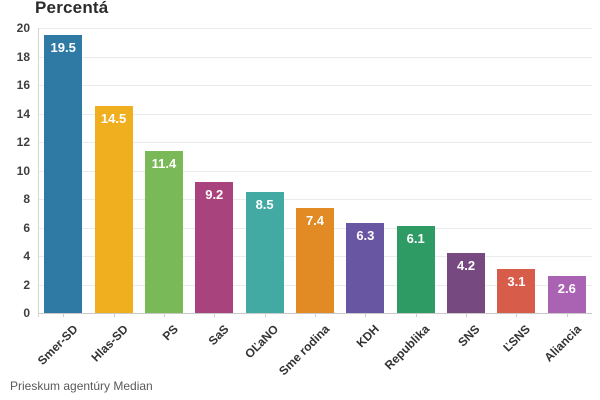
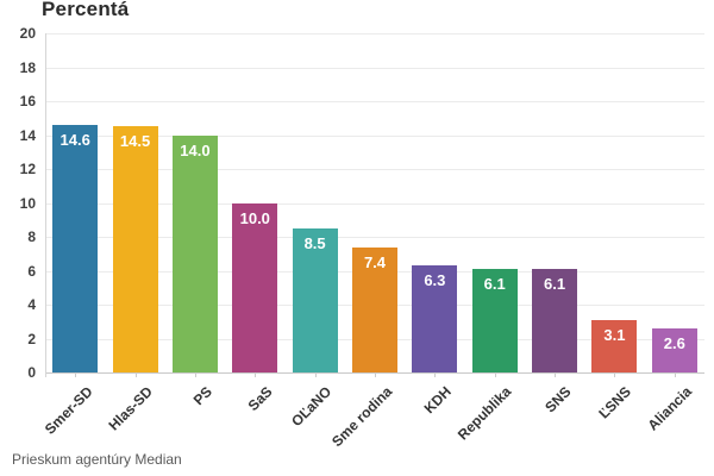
Smer-SD: 19.5 -> 14.6
PS: 11.4 -> 14.0
SaS: 9.2 -> 10.0
SNS: 4.2 -> 6.1
